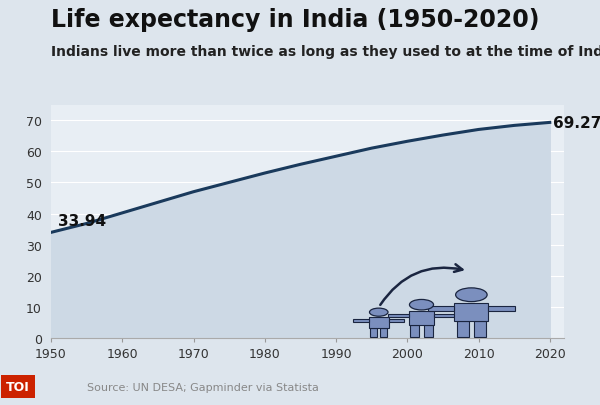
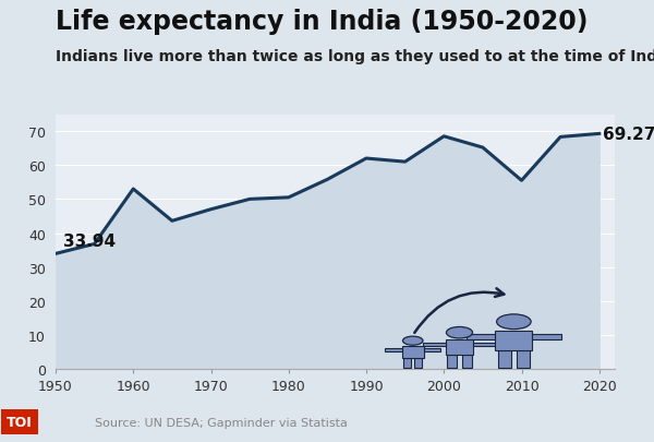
1960: 40.2 -> 53.0
1980: 53.0 -> 50.5
1990: 58.4 -> 62.0
2000: 63.2 -> 68.5
2010: 67.0 -> 55.5
